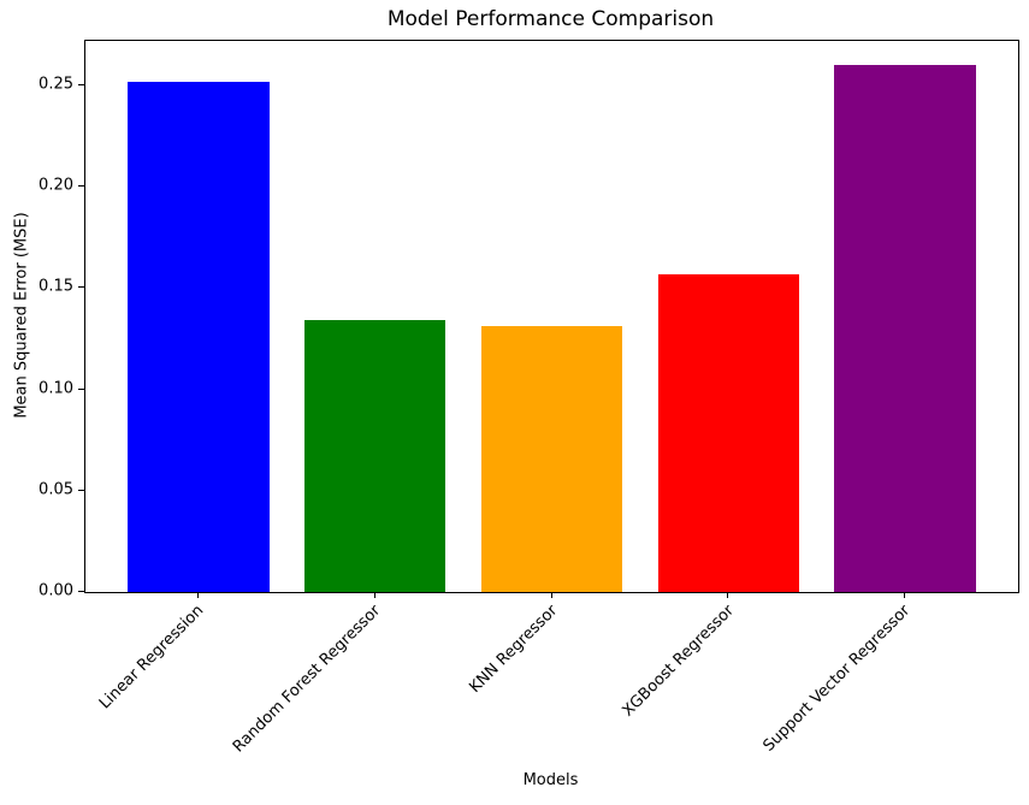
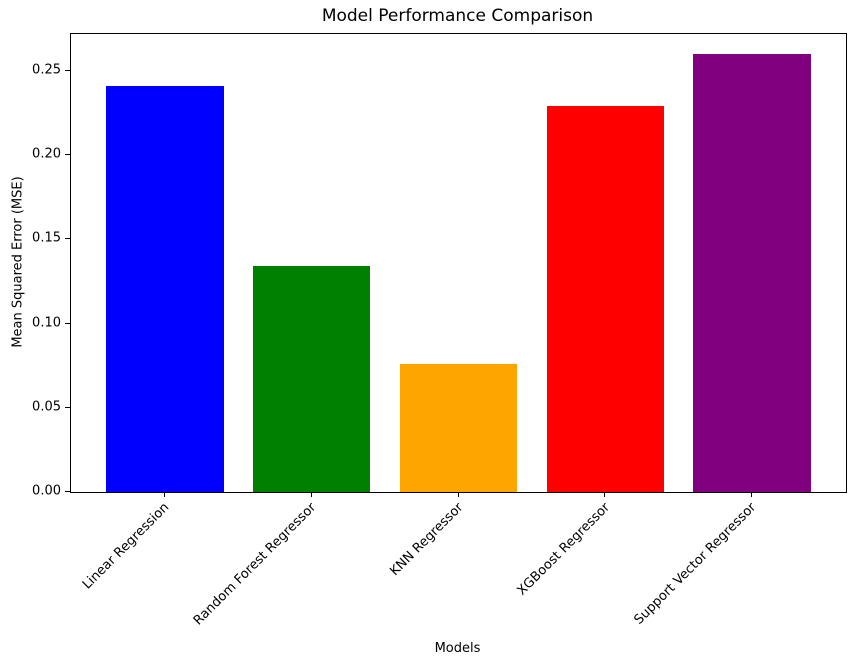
Linear Regression: 0.252 -> 0.241
KNN Regressor: 0.131 -> 0.076
XGBoost Regressor: 0.157 -> 0.229
